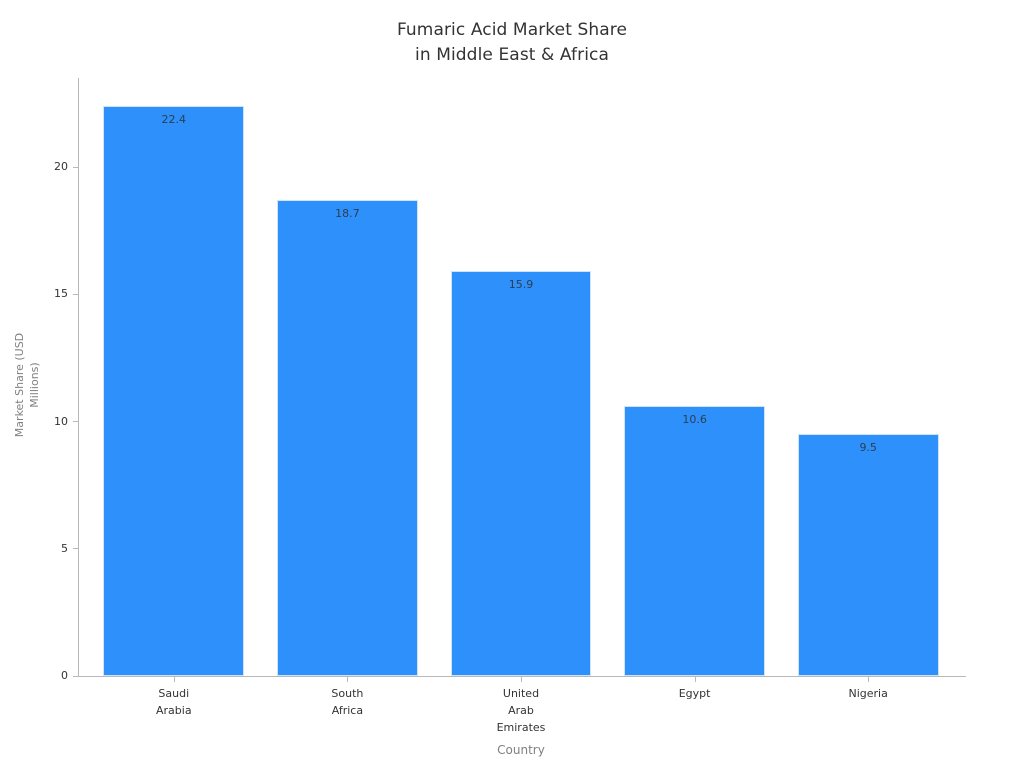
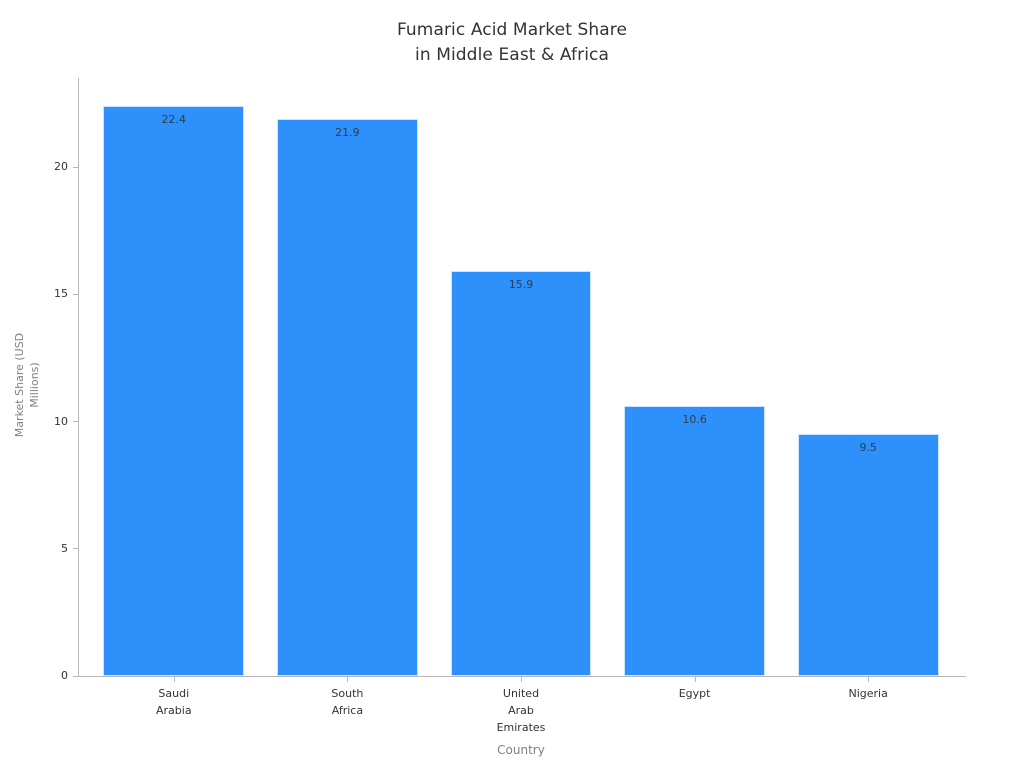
South Africa: 18.7 -> 21.9
